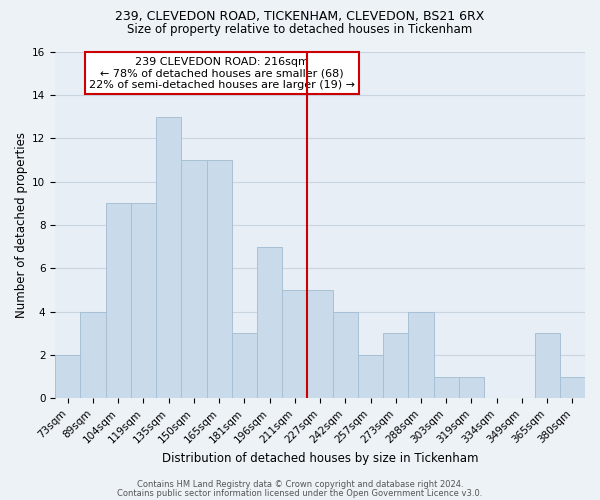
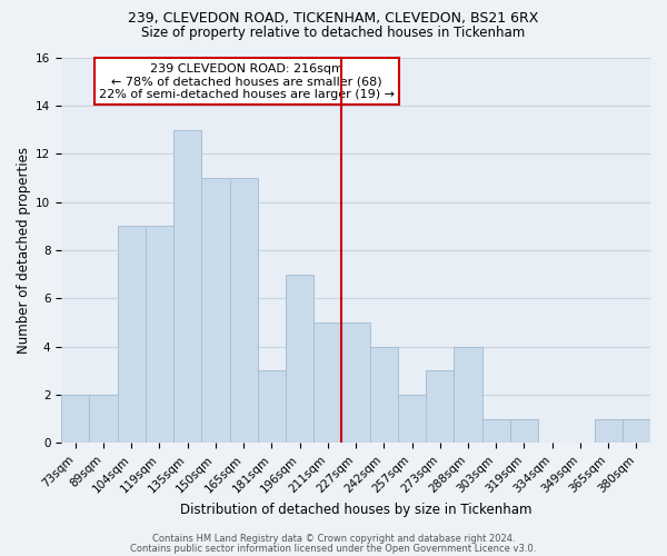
89sqm: 4 -> 2
365sqm: 3 -> 1
